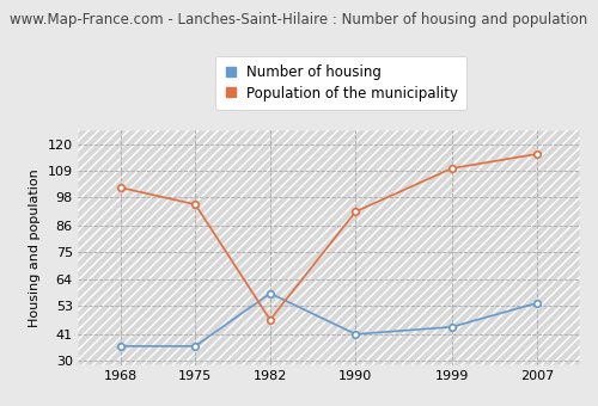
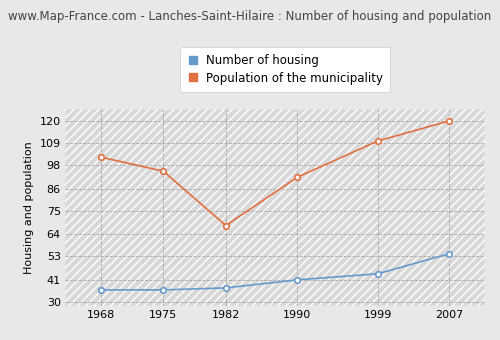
Number of housing/1982: 58 -> 37
Population of the municipality/1982: 47 -> 68
Population of the municipality/2007: 116 -> 120
